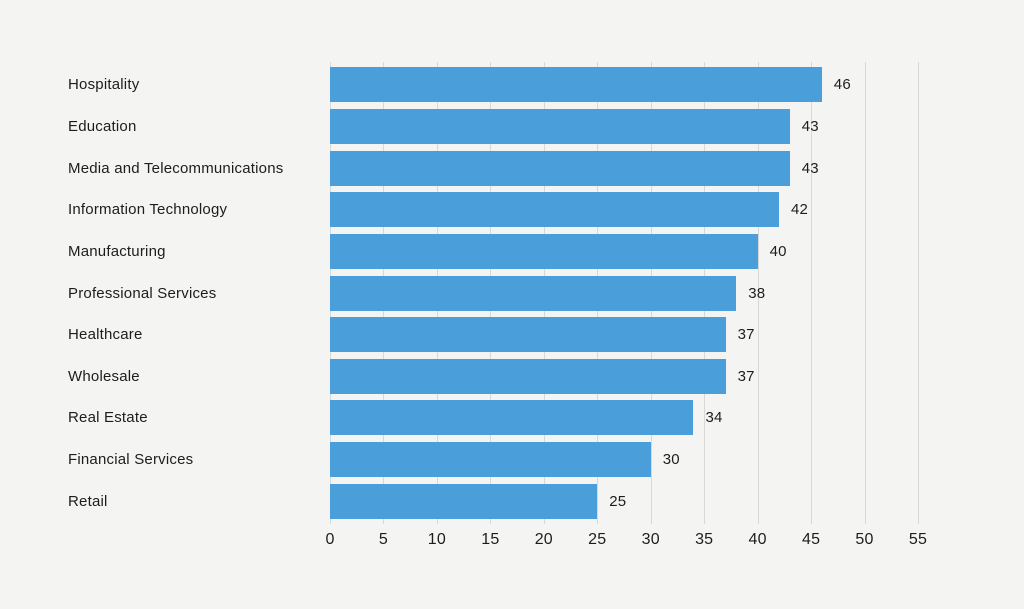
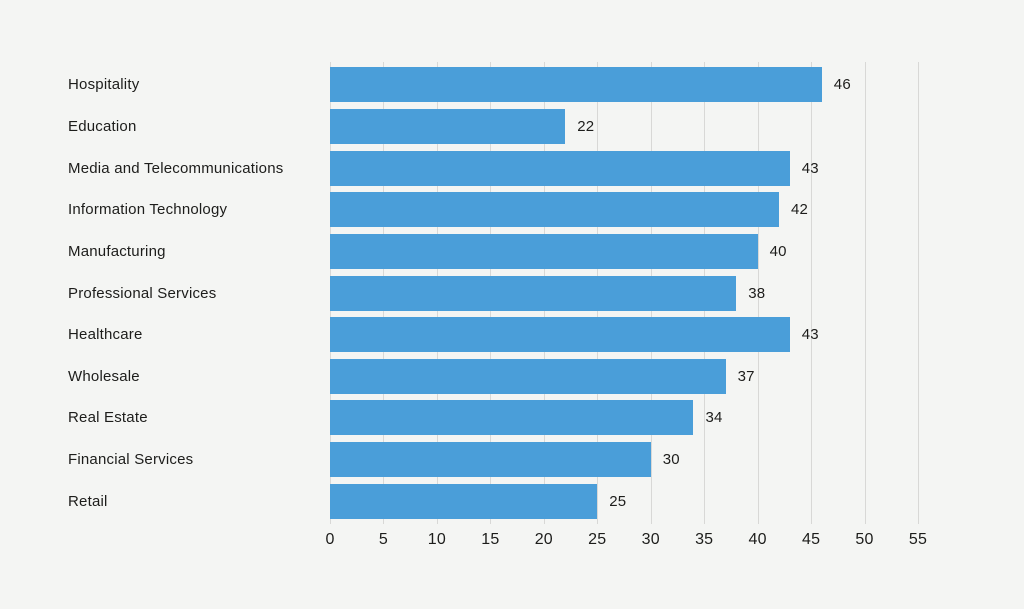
Education: 43 -> 22
Healthcare: 37 -> 43
